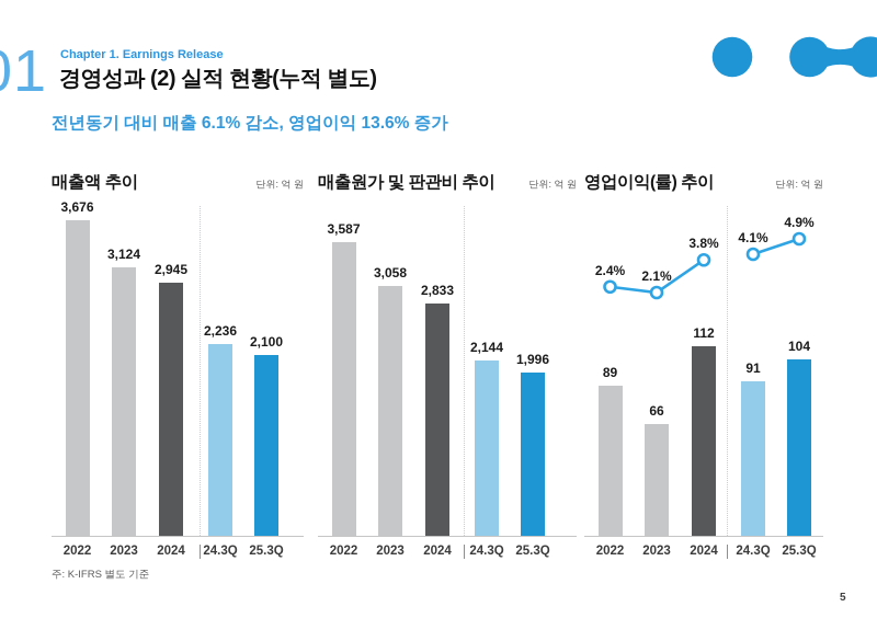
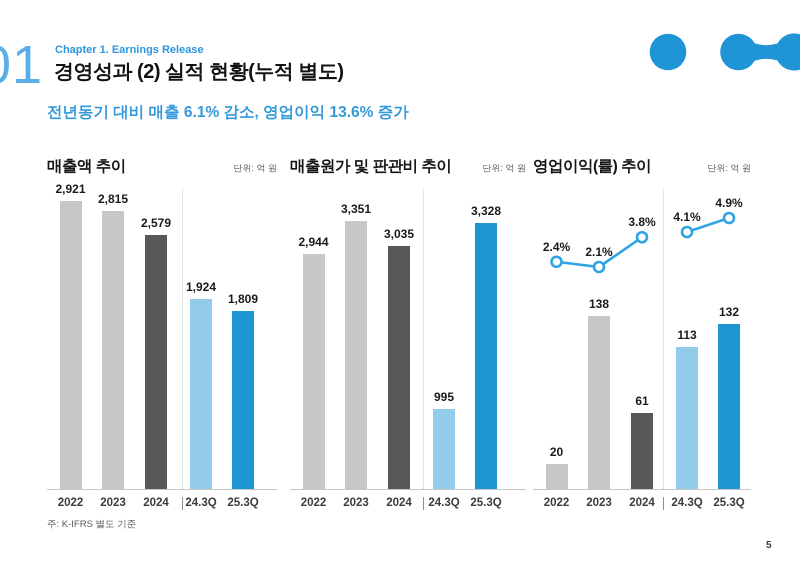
매출액 추이/2022: 3,676 -> 2,921
매출액 추이/2023: 3,124 -> 2,815
매출액 추이/2024: 2,945 -> 2,579
매출액 추이/24.3Q: 2,236 -> 1,924
매출액 추이/25.3Q: 2,100 -> 1,809
매출원가 및 판관비 추이/2022: 3,587 -> 2,944
매출원가 및 판관비 추이/2023: 3,058 -> 3,351
매출원가 및 판관비 추이/2024: 2,833 -> 3,035
매출원가 및 판관비 추이/24.3Q: 2,144 -> 995
매출원가 및 판관비 추이/25.3Q: 1,996 -> 3,328
영업이익(률) 추이/2022: 89 -> 20
영업이익(률) 추이/2023: 66 -> 138
영업이익(률) 추이/2024: 112 -> 61
영업이익(률) 추이/24.3Q: 91 -> 113
영업이익(률) 추이/25.3Q: 104 -> 132
